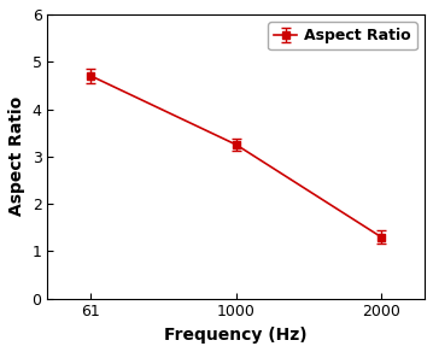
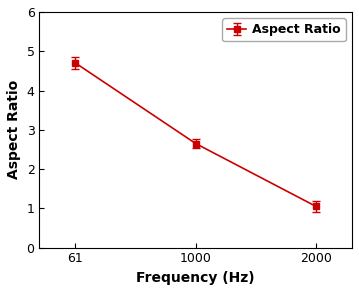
1000: 3.25 -> 2.65
2000: 1.30 -> 1.05
